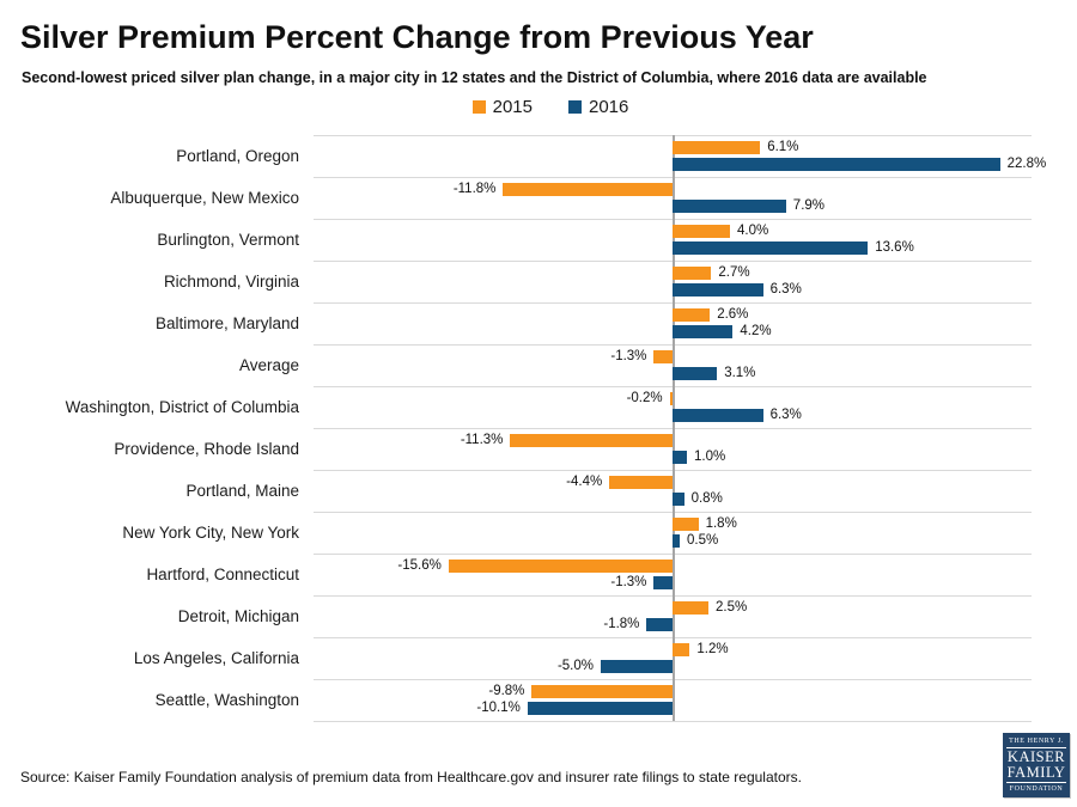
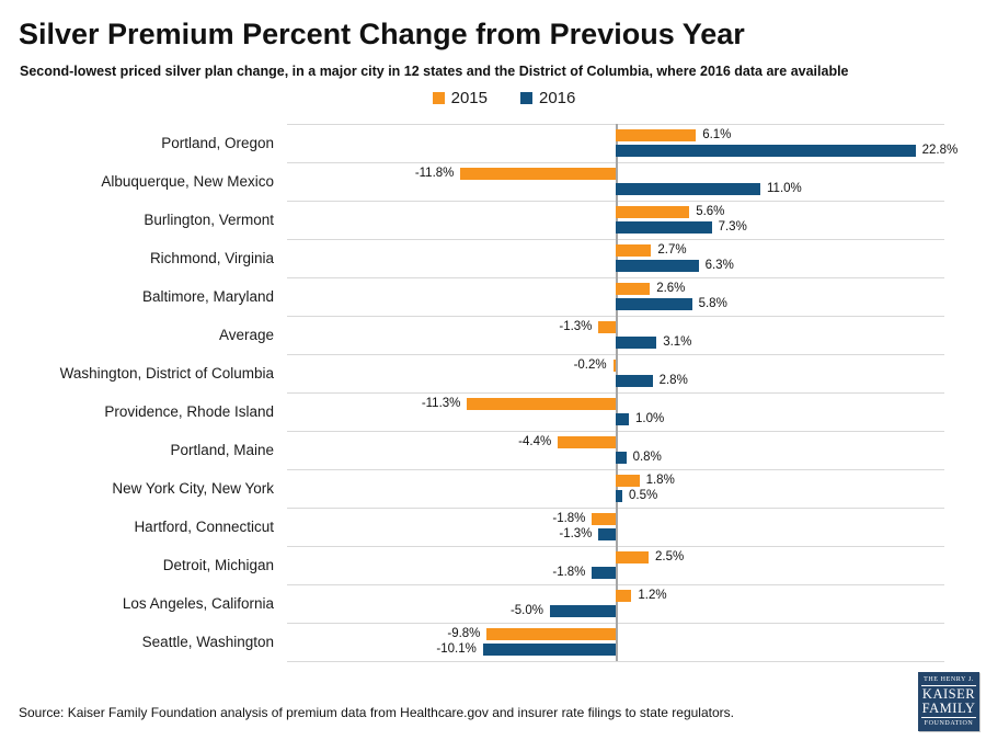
2016/Albuquerque, New Mexico: 7.9% -> 11.0%
2015/Burlington, Vermont: 4.0% -> 5.6%
2016/Burlington, Vermont: 13.6% -> 7.3%
2016/Baltimore, Maryland: 4.2% -> 5.8%
2016/Washington, District of Columbia: 6.3% -> 2.8%
2015/Hartford, Connecticut: -15.6% -> -1.8%
